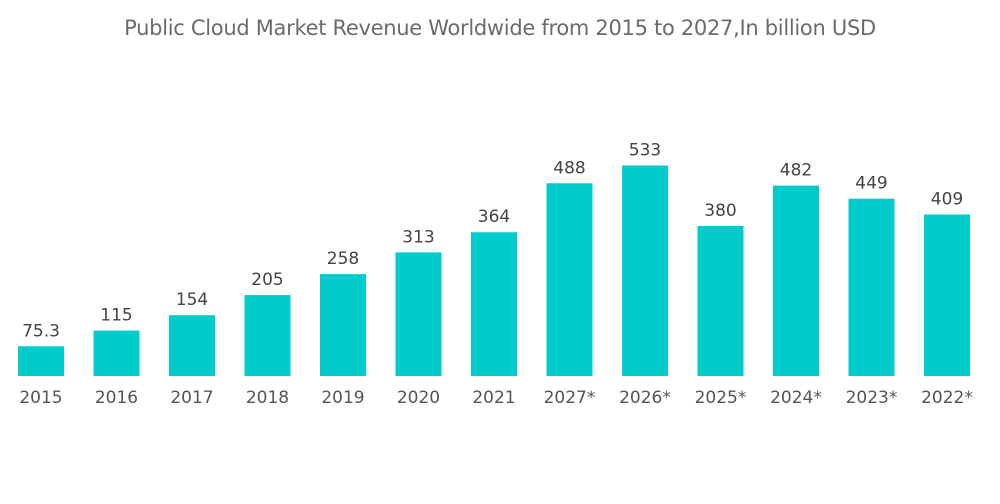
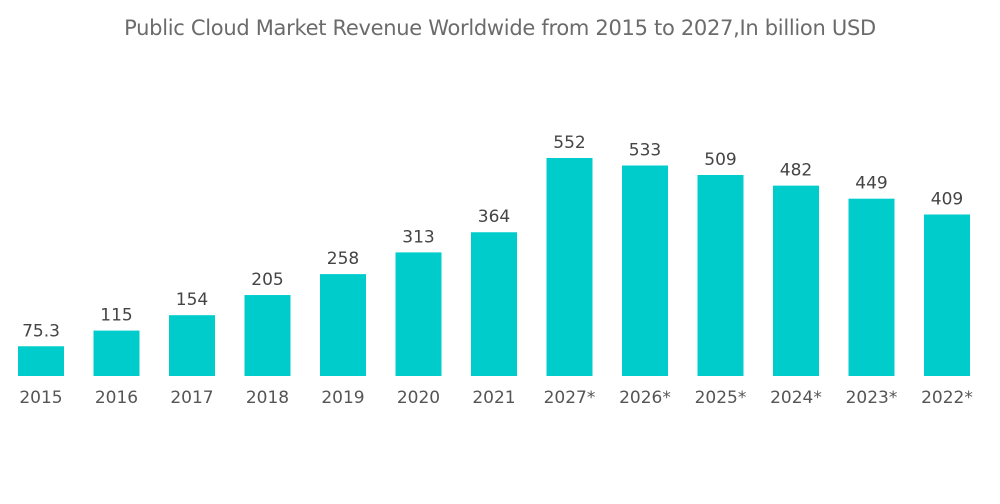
2027*: 488 -> 552
2025*: 380 -> 509
